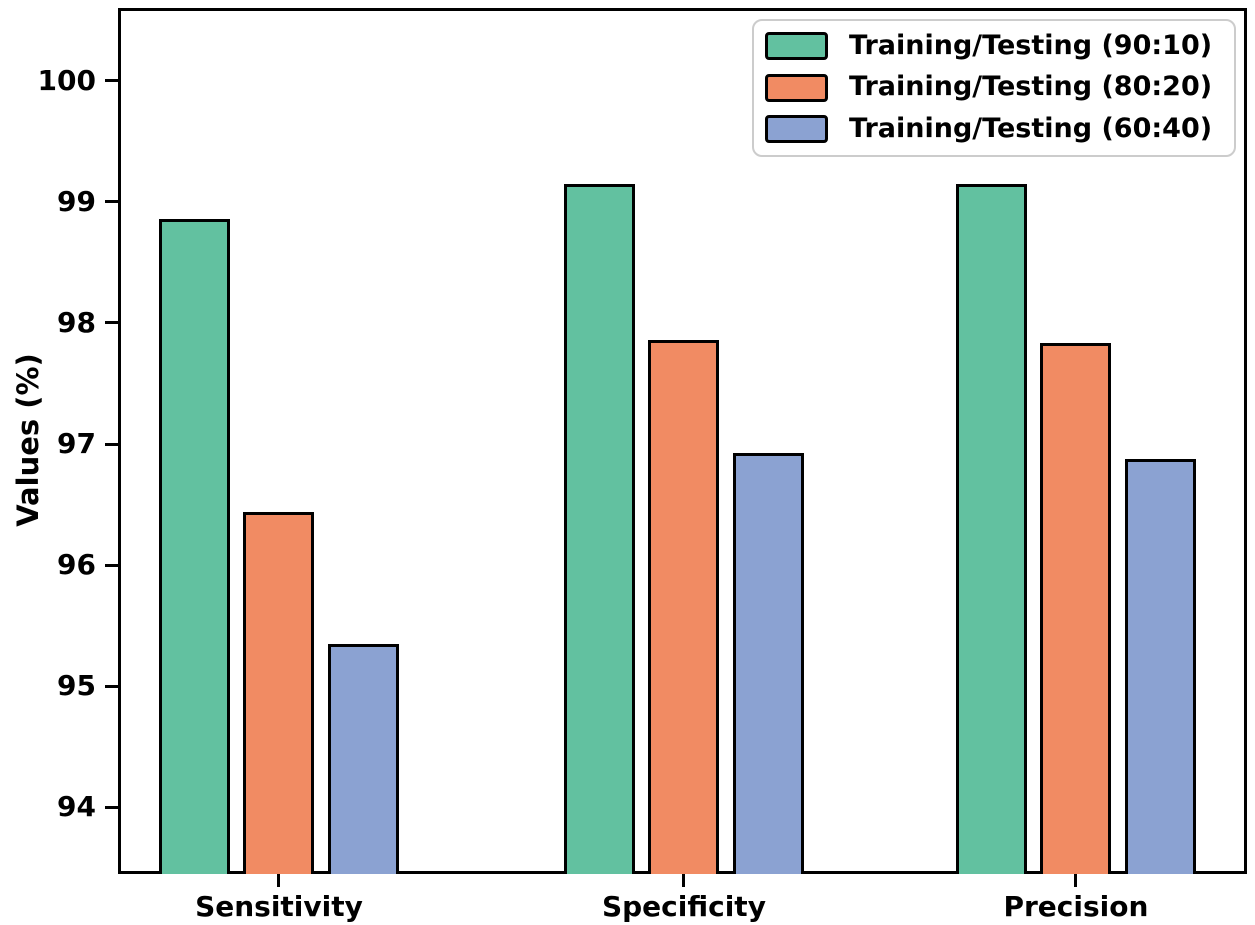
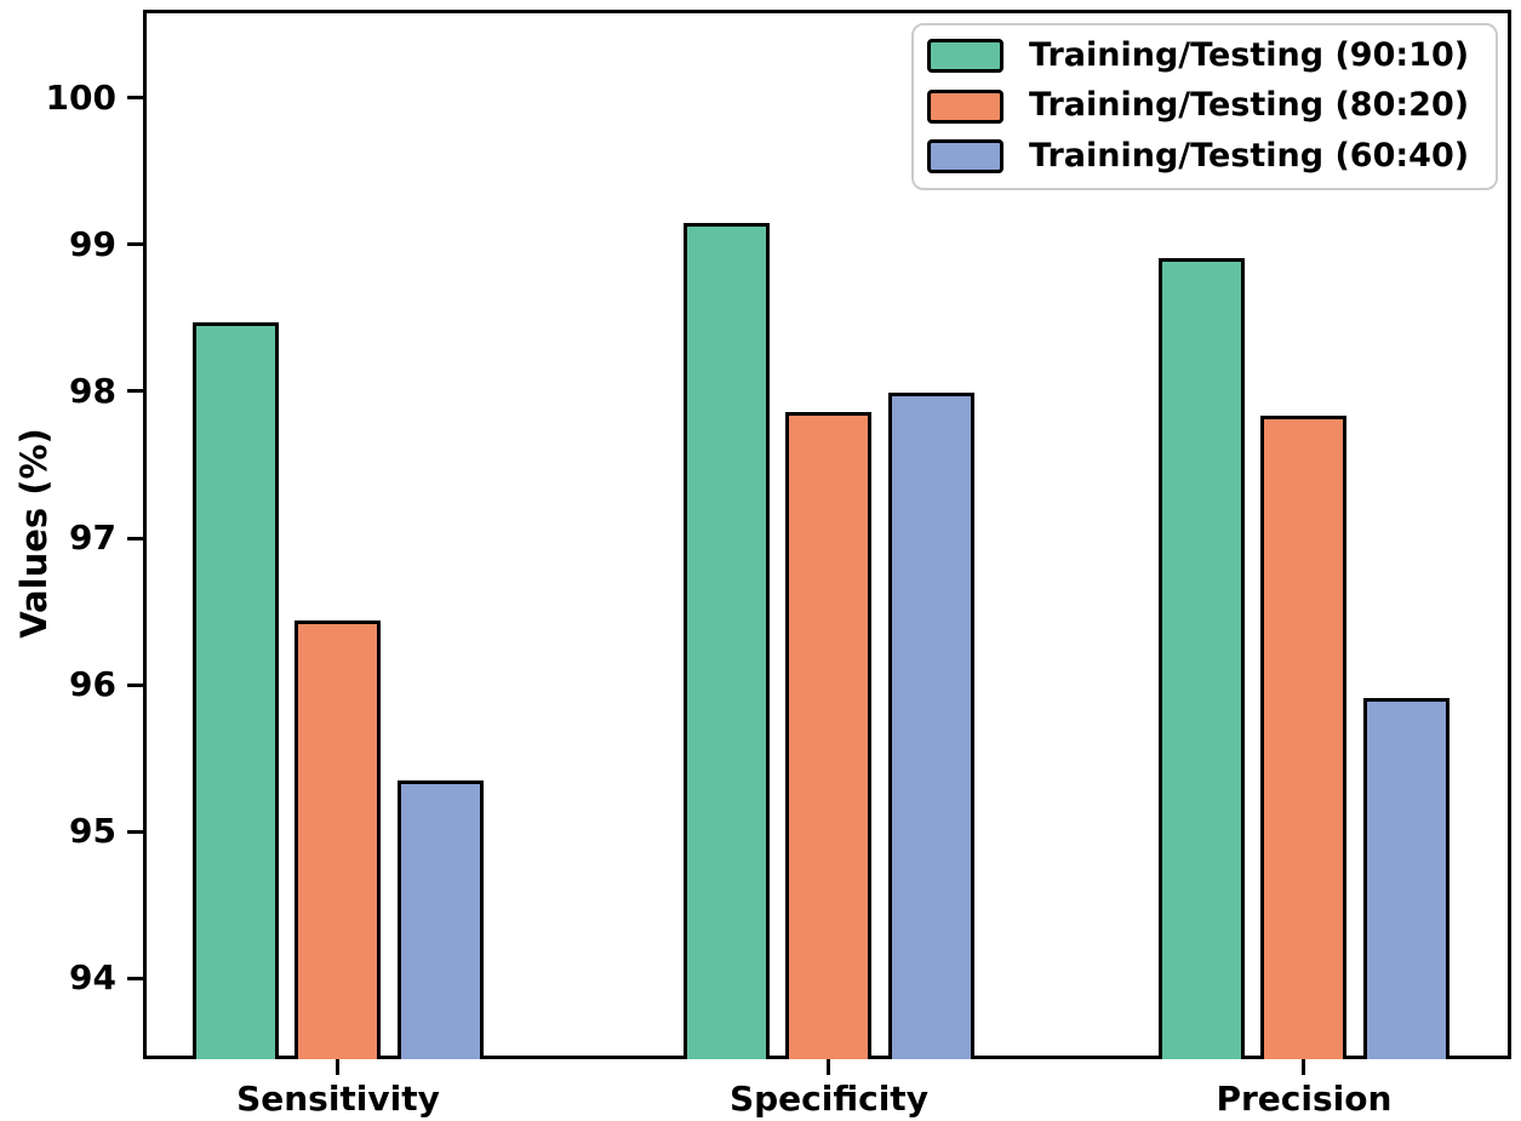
Training/Testing (90:10)/Sensitivity: 98.86 -> 98.47
Training/Testing (60:40)/Specificity: 96.93 -> 97.99
Training/Testing (90:10)/Precision: 99.15 -> 98.91
Training/Testing (60:40)/Precision: 96.88 -> 95.91
